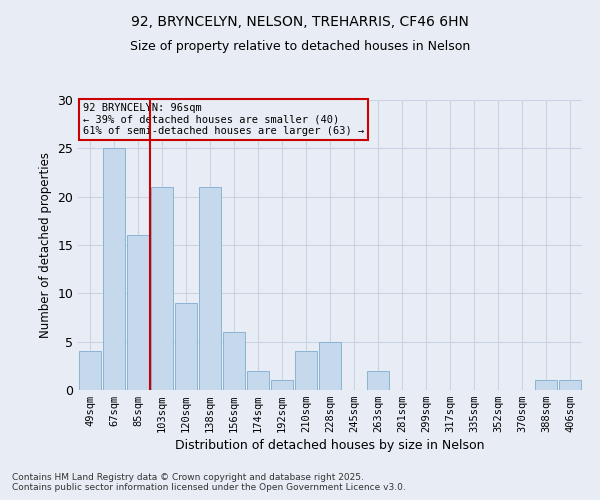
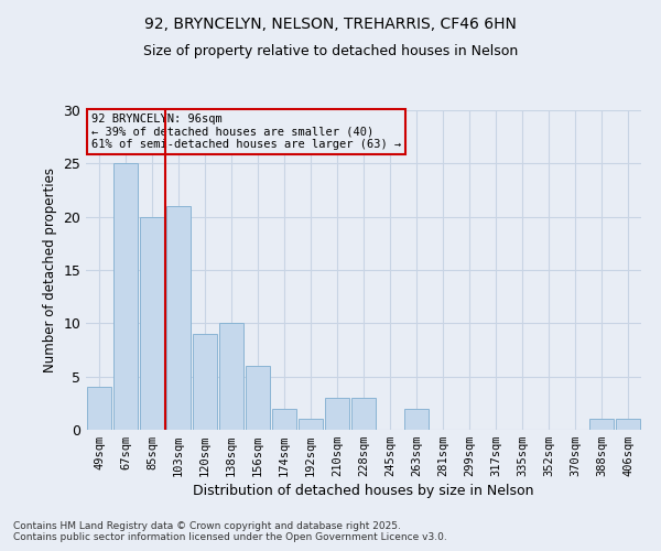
85sqm: 16 -> 20
138sqm: 21 -> 10
210sqm: 4 -> 3
228sqm: 5 -> 3
